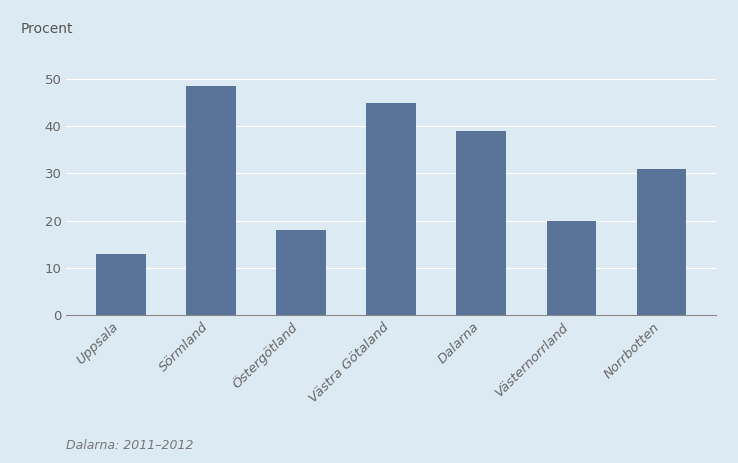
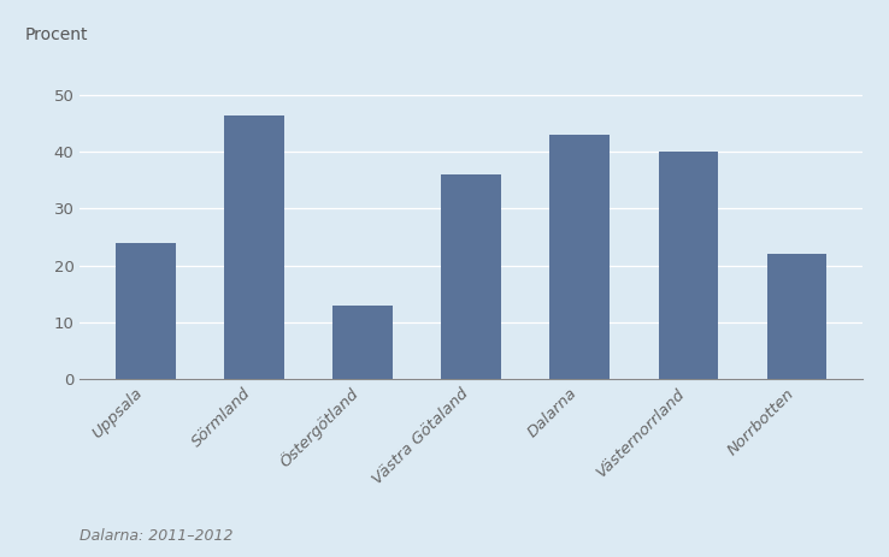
Uppsala: 13.0 -> 24.0
Sörmland: 48.5 -> 46.5
Östergötland: 18.0 -> 13.0
Västra Götaland: 45.0 -> 36.0
Dalarna: 39.0 -> 43.0
Västernorrland: 20.0 -> 40.0
Norrbotten: 31.0 -> 22.0
